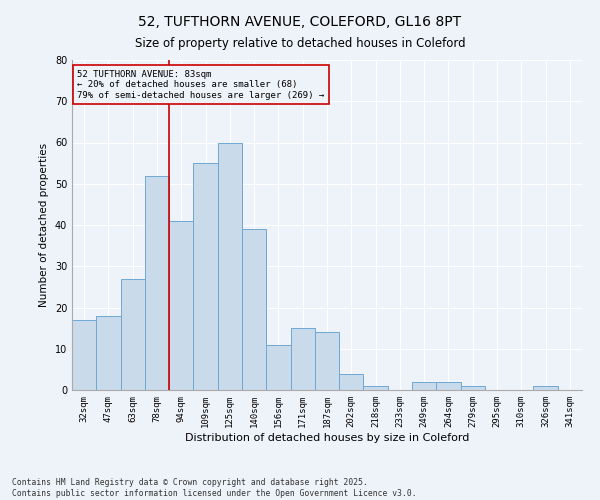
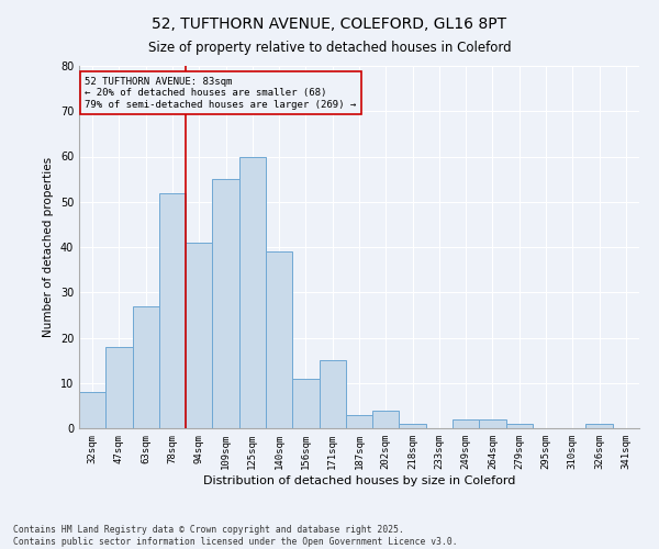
32sqm: 17 -> 8
187sqm: 14 -> 3
